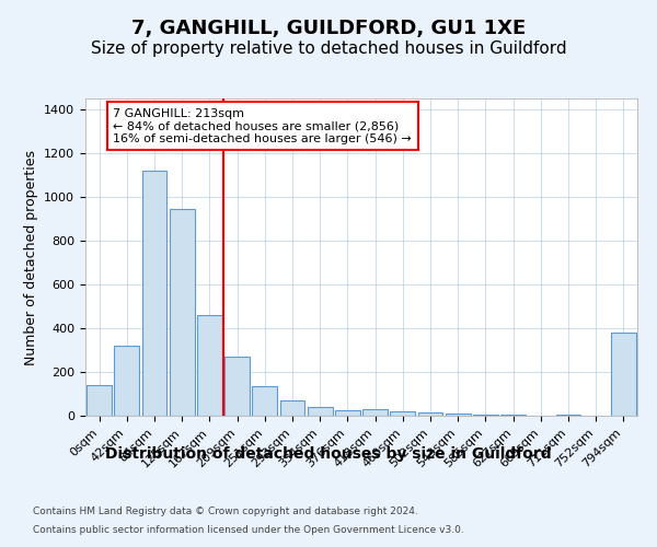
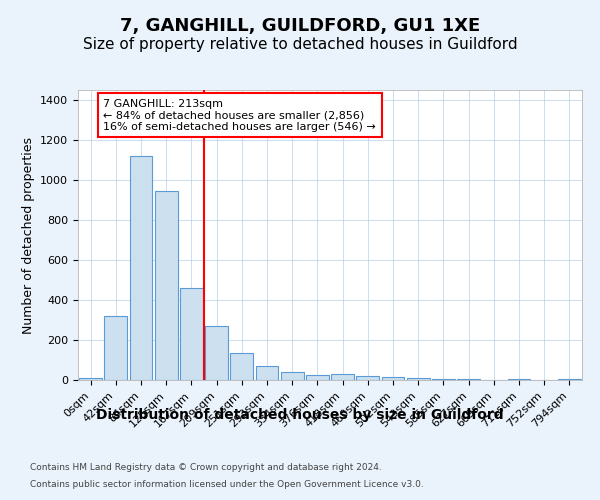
0sqm: 140 -> 10
794sqm: 380 -> 5
